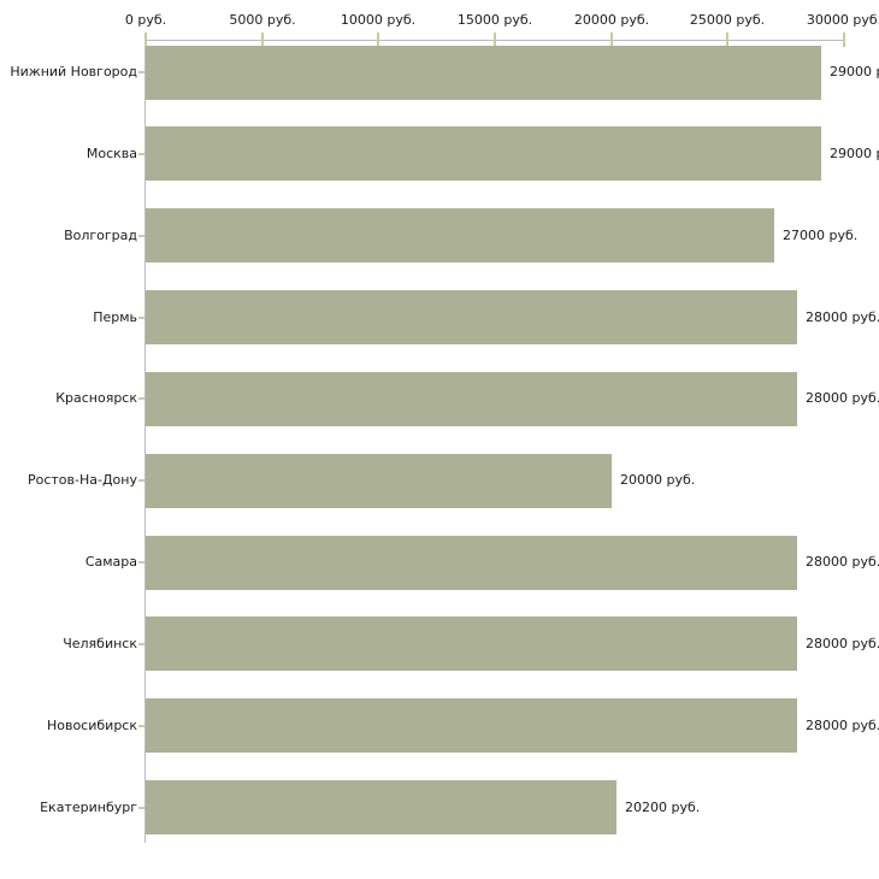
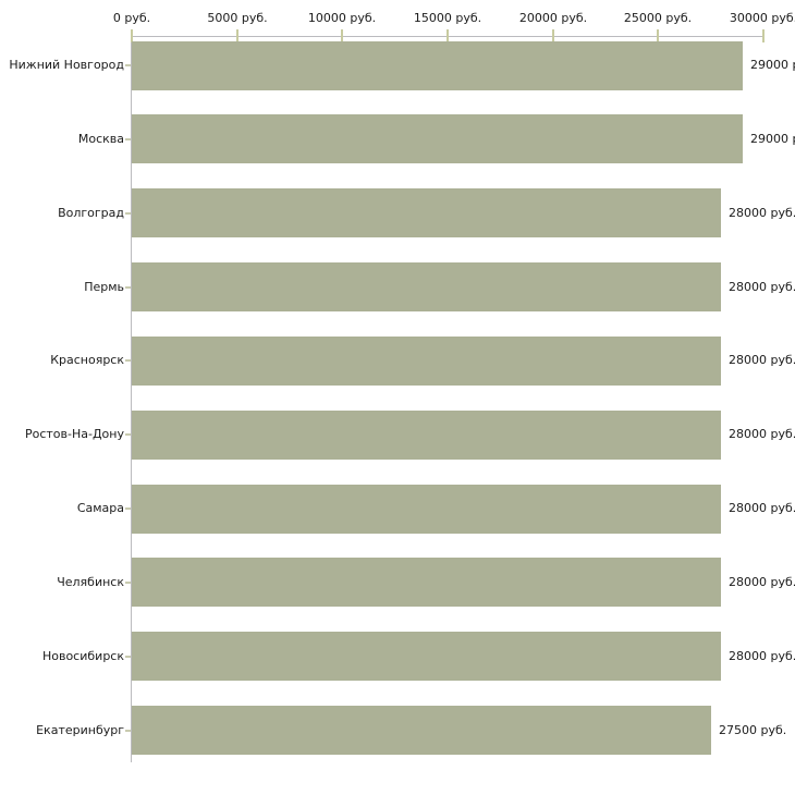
Волгоград: 27000 -> 28000
Ростов-На-Дону: 20000 -> 28000
Екатеринбург: 20200 -> 27500
